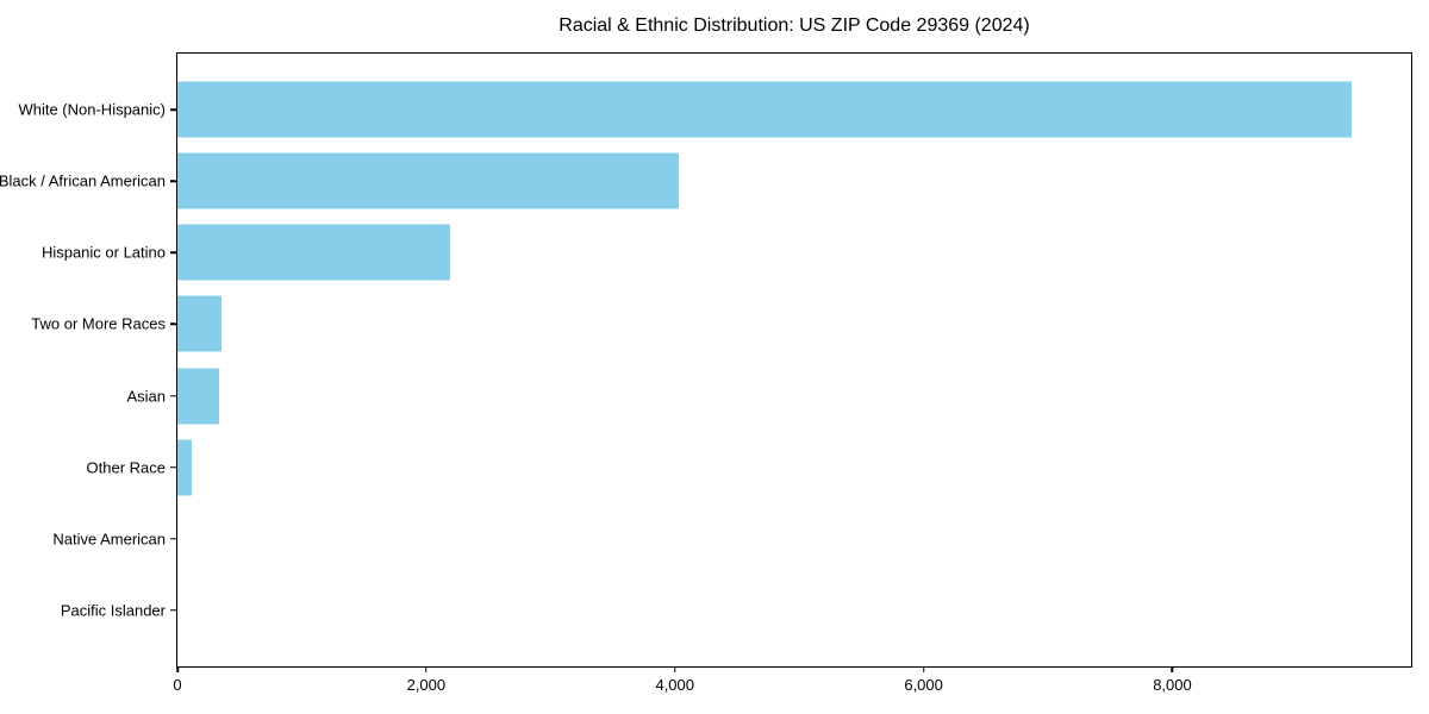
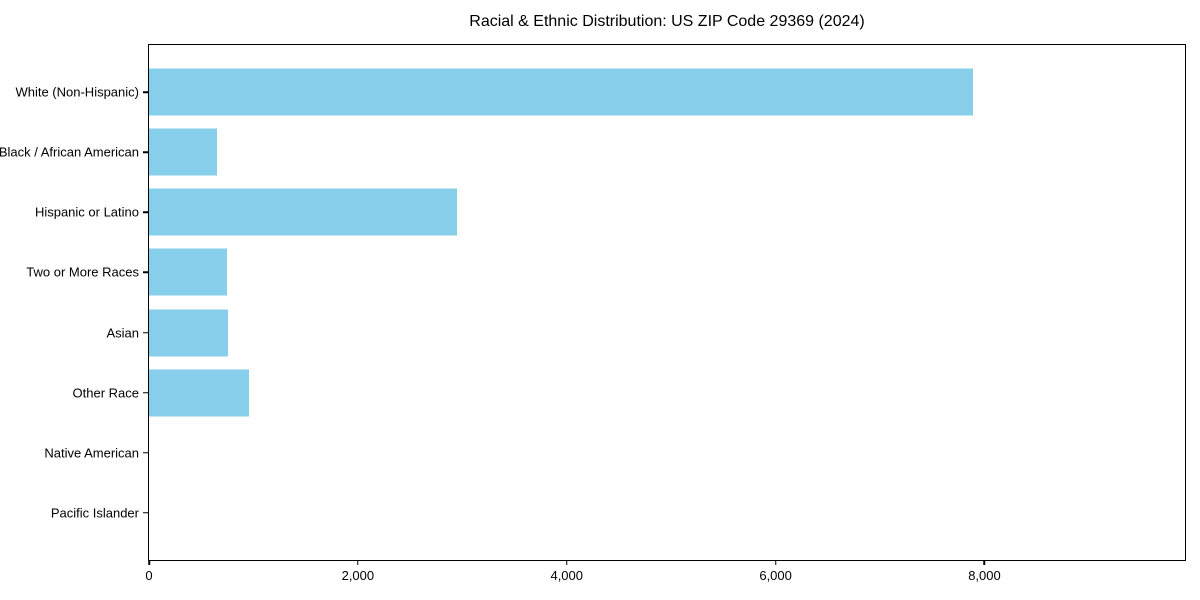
White (Non-Hispanic): 9440 -> 7890
Black / African American: 4040 -> 650
Hispanic or Latino: 2190 -> 2950
Two or More Races: 350 -> 750
Asian: 340 -> 760
Other Race: 120 -> 960
